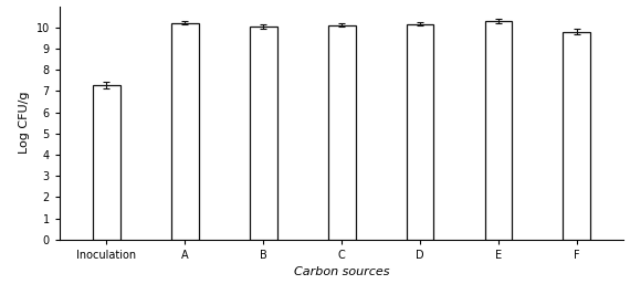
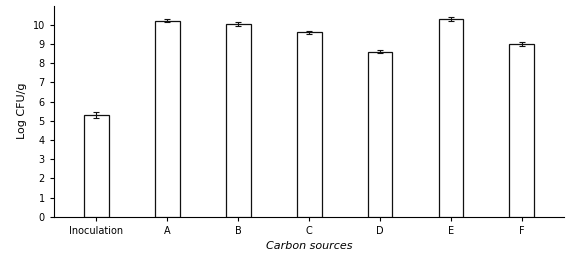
Inoculation: 7.3 -> 5.3
C: 10.1 -> 9.6
D: 10.2 -> 8.6
F: 9.8 -> 9.0
